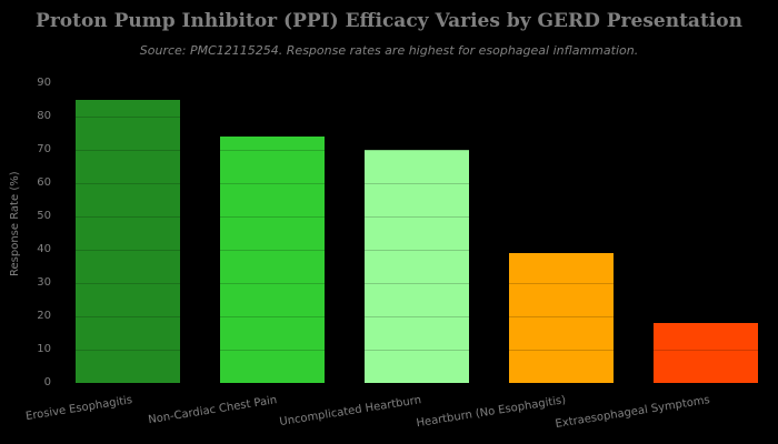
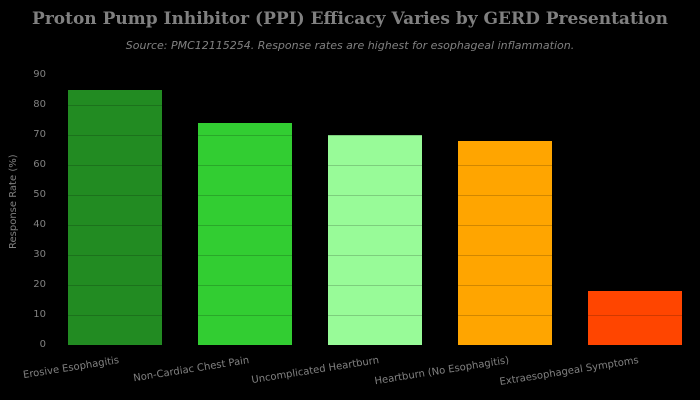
Heartburn (No Esophagitis): 39 -> 68
